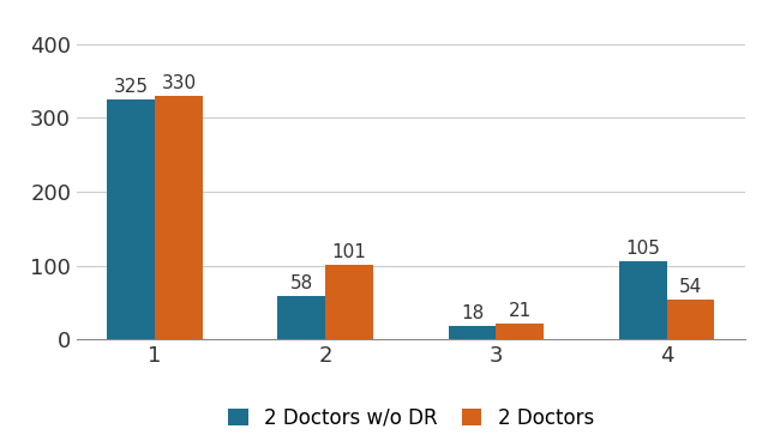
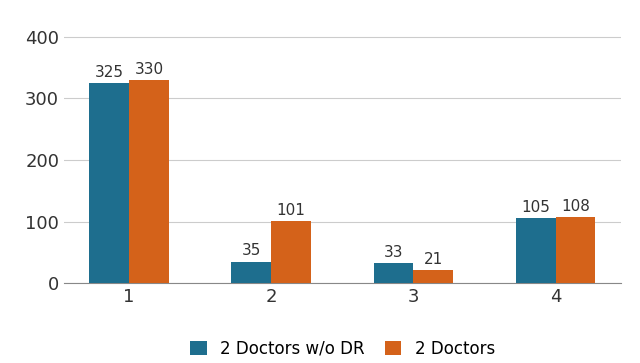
2 Doctors w/o DR/2: 58 -> 35
2 Doctors w/o DR/3: 18 -> 33
2 Doctors/4: 54 -> 108
